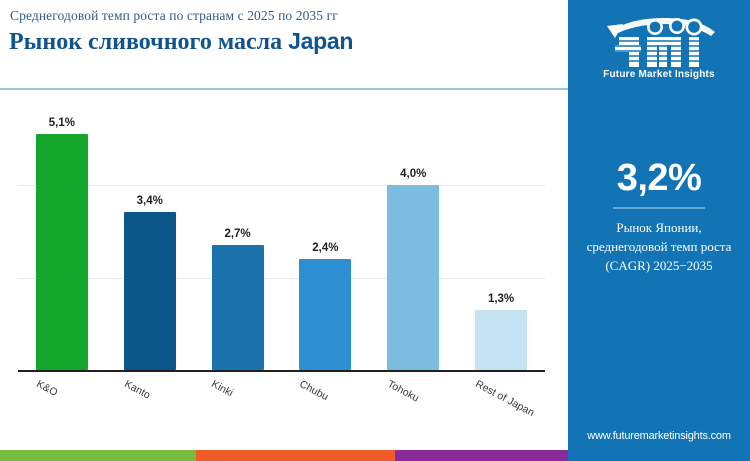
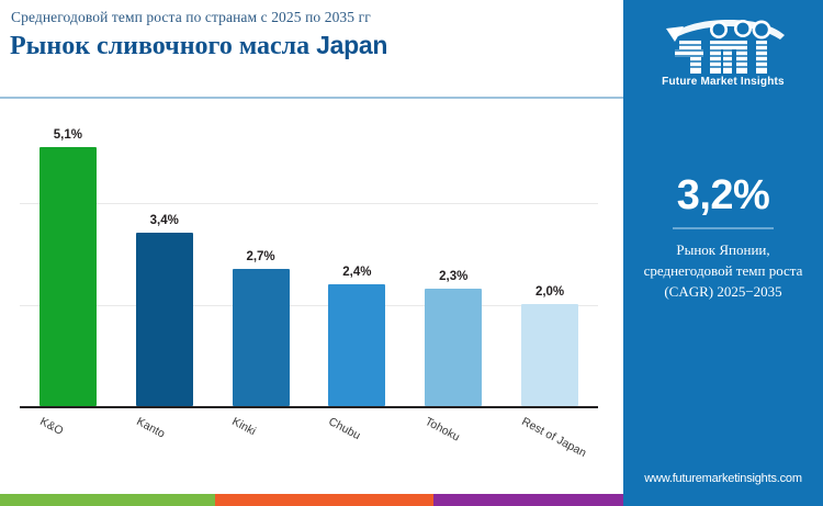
Tohoku: 4,0% -> 2,3%
Rest of Japan: 1,3% -> 2,0%
